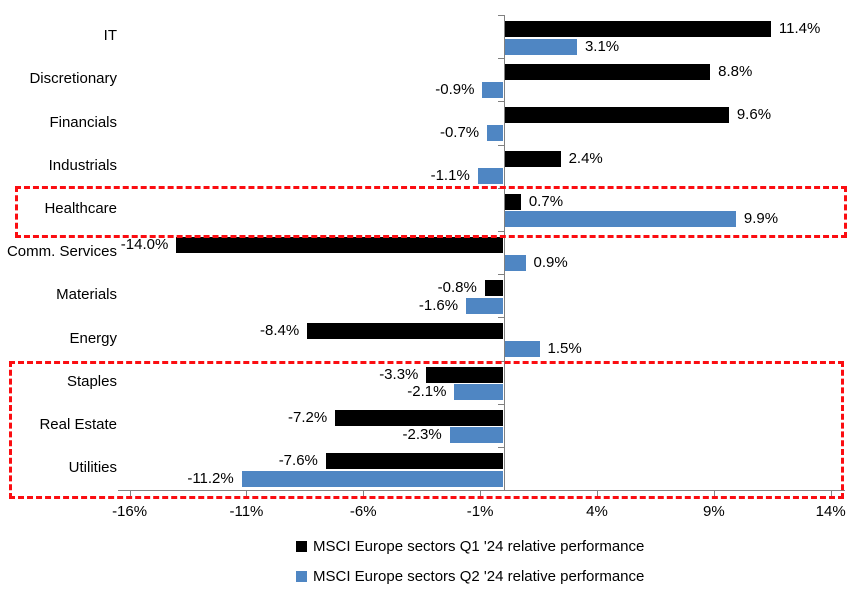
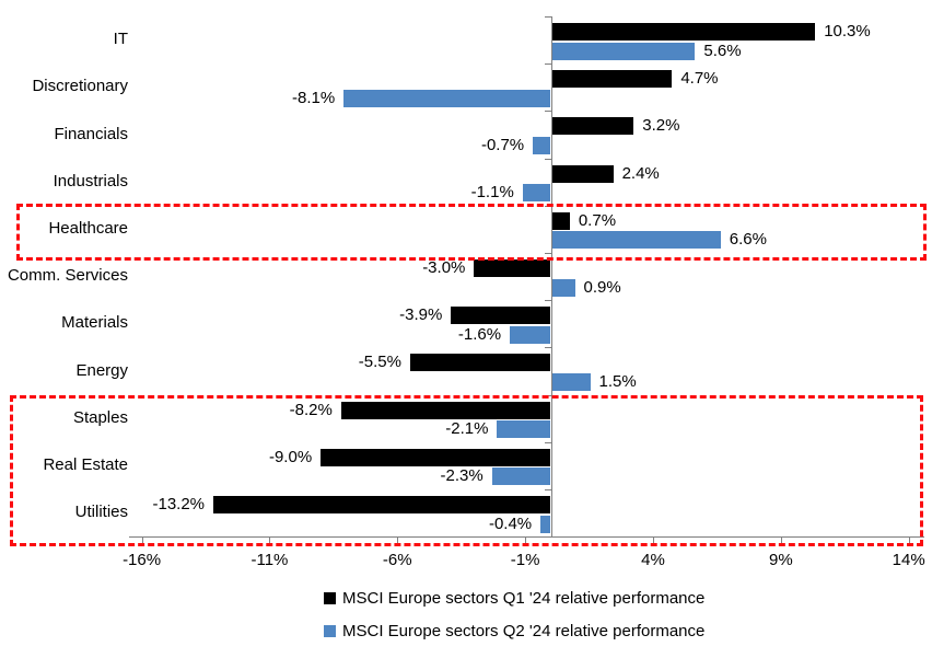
MSCI Europe sectors Q1 '24 relative performance/IT: 11.4% -> 10.3%
MSCI Europe sectors Q2 '24 relative performance/IT: 3.1% -> 5.6%
MSCI Europe sectors Q1 '24 relative performance/Discretionary: 8.8% -> 4.7%
MSCI Europe sectors Q2 '24 relative performance/Discretionary: -0.9% -> -8.1%
MSCI Europe sectors Q1 '24 relative performance/Financials: 9.6% -> 3.2%
MSCI Europe sectors Q2 '24 relative performance/Healthcare: 9.9% -> 6.6%
MSCI Europe sectors Q1 '24 relative performance/Comm. Services: -14.0% -> -3.0%
MSCI Europe sectors Q1 '24 relative performance/Materials: -0.8% -> -3.9%
MSCI Europe sectors Q1 '24 relative performance/Energy: -8.4% -> -5.5%
MSCI Europe sectors Q1 '24 relative performance/Staples: -3.3% -> -8.2%
MSCI Europe sectors Q1 '24 relative performance/Real Estate: -7.2% -> -9.0%
MSCI Europe sectors Q1 '24 relative performance/Utilities: -7.6% -> -13.2%
MSCI Europe sectors Q2 '24 relative performance/Utilities: -11.2% -> -0.4%
